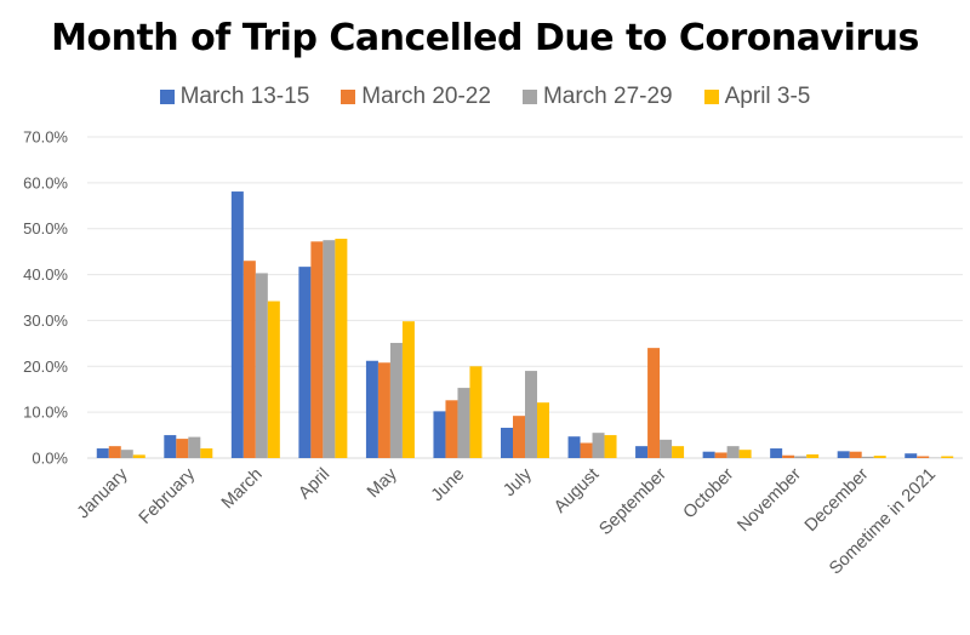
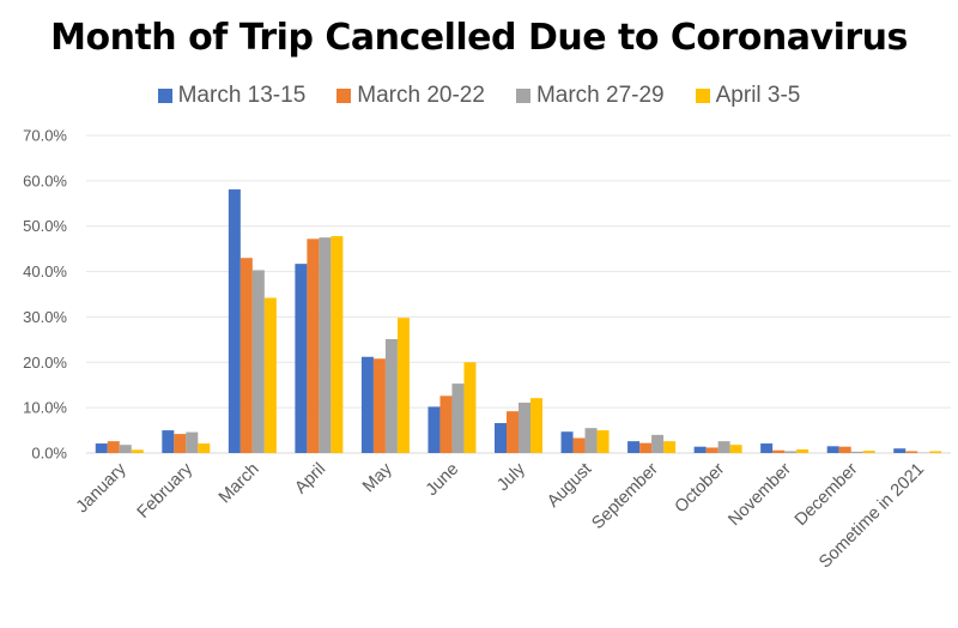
March 27-29/July: 19% -> 11%
March 20-22/September: 24% -> 2%
